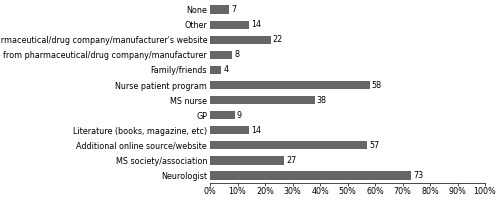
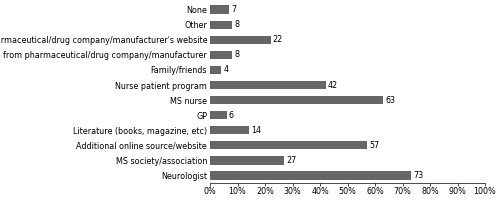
Other: 14 -> 8
Nurse patient program: 58 -> 42
MS nurse: 38 -> 63
GP: 9 -> 6
